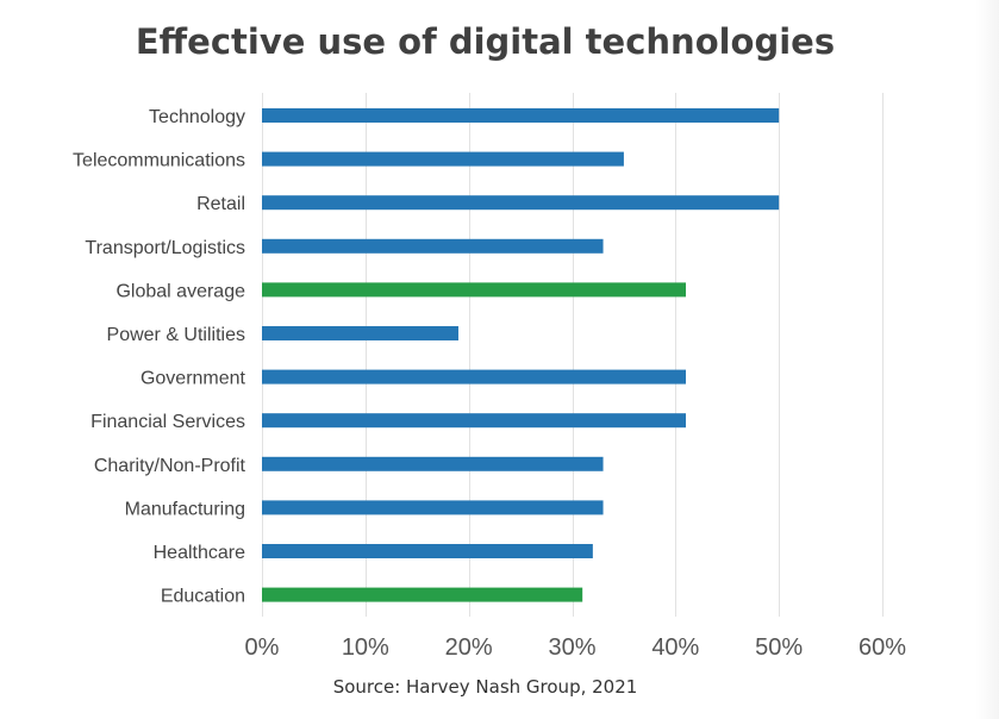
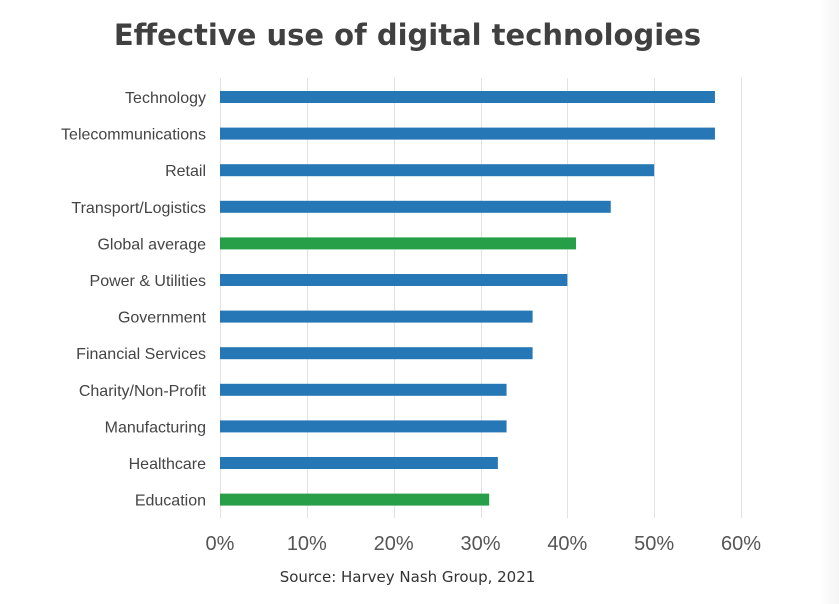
Technology: 50% -> 57%
Telecommunications: 35% -> 57%
Transport/Logistics: 33% -> 45%
Power & Utilities: 19% -> 40%
Government: 41% -> 36%
Financial Services: 41% -> 36%
